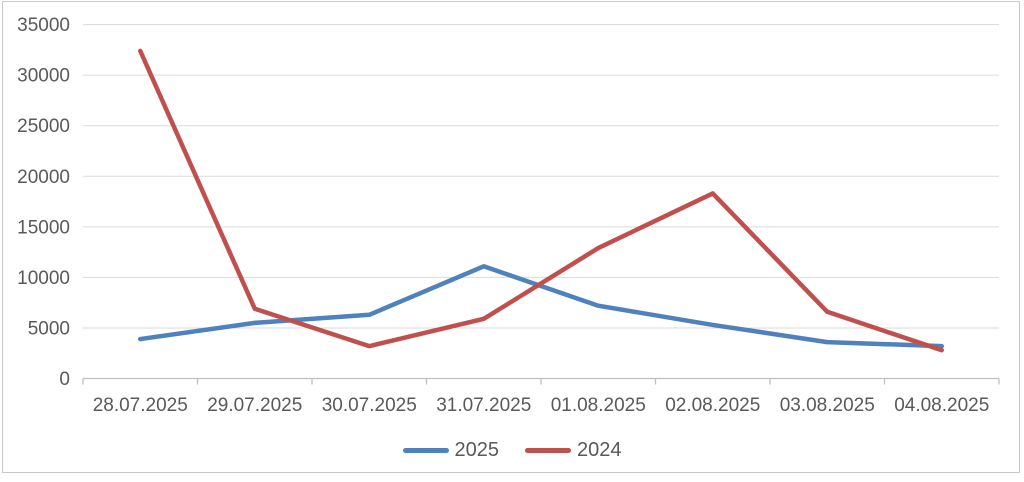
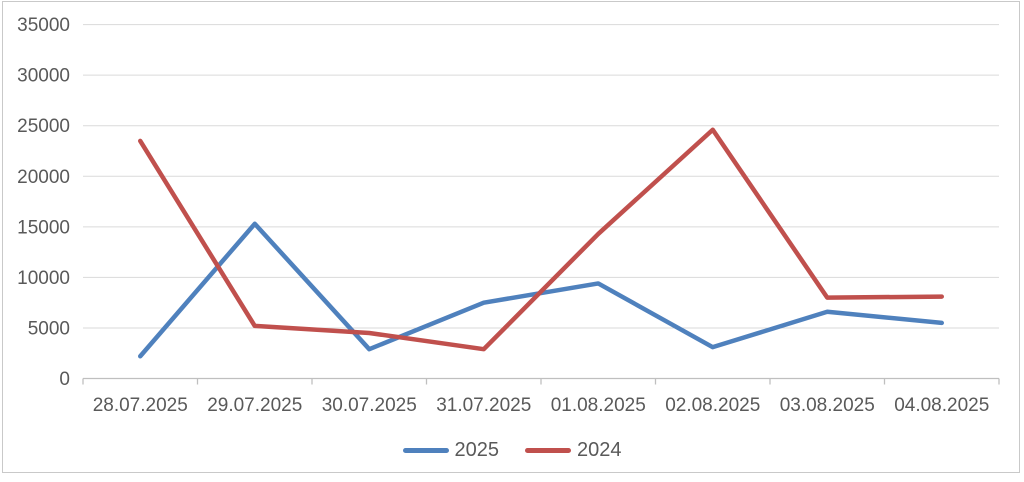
2025/28.07.2025: 3900 -> 2200
2024/28.07.2025: 32400 -> 23500
2025/29.07.2025: 5500 -> 15300
2024/29.07.2025: 6900 -> 5200
2025/30.07.2025: 6300 -> 2900
2024/30.07.2025: 3200 -> 4500
2025/31.07.2025: 11100 -> 7500
2024/31.07.2025: 5900 -> 2900
2025/01.08.2025: 7200 -> 9400
2024/01.08.2025: 12900 -> 14300
2025/02.08.2025: 5300 -> 3100
2024/02.08.2025: 18300 -> 24600
2025/03.08.2025: 3600 -> 6600
2024/03.08.2025: 6600 -> 8000
2025/04.08.2025: 3200 -> 5500
2024/04.08.2025: 2800 -> 8100
